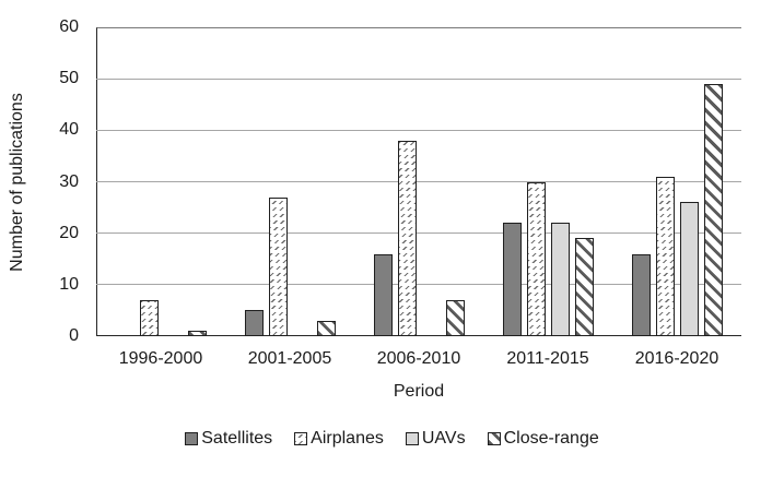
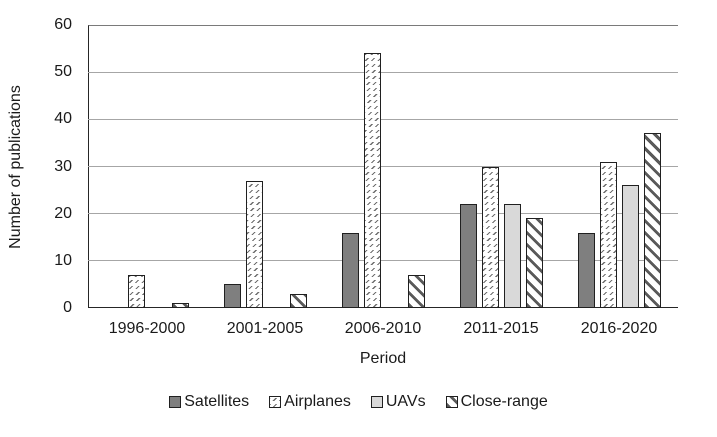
Airplanes/2006-2010: 38 -> 54
Close-range/2016-2020: 49 -> 37
